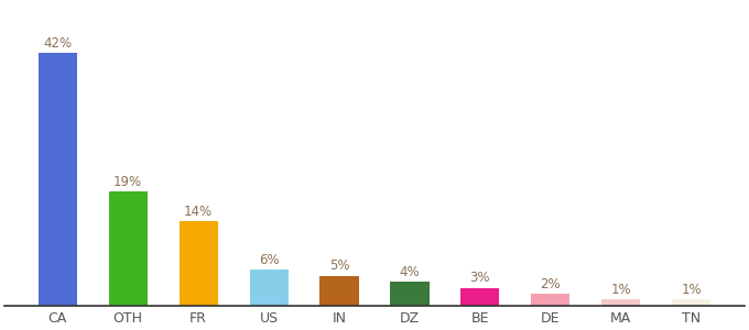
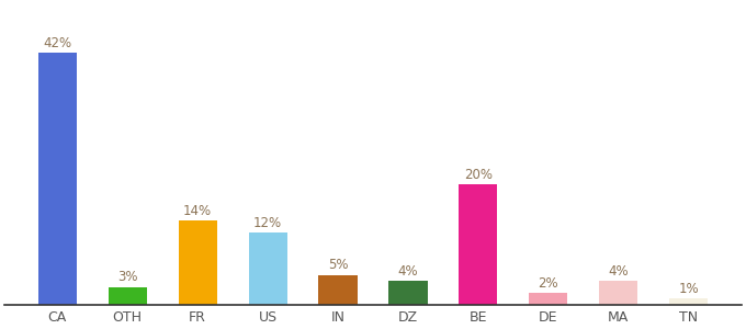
OTH: 19% -> 3%
US: 6% -> 12%
BE: 3% -> 20%
MA: 1% -> 4%
